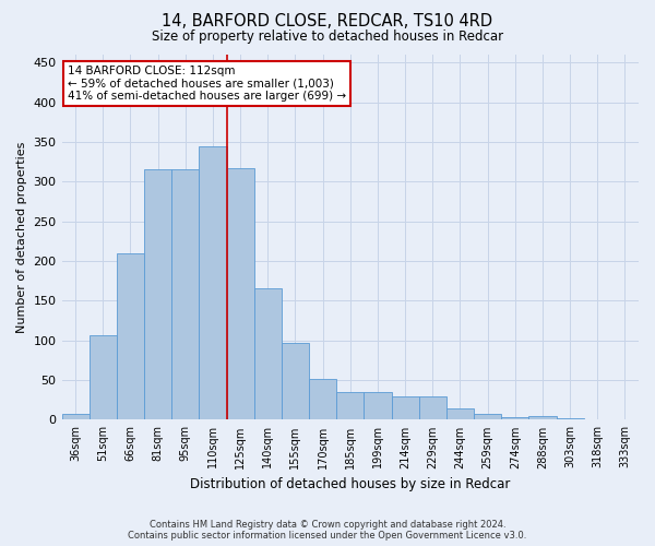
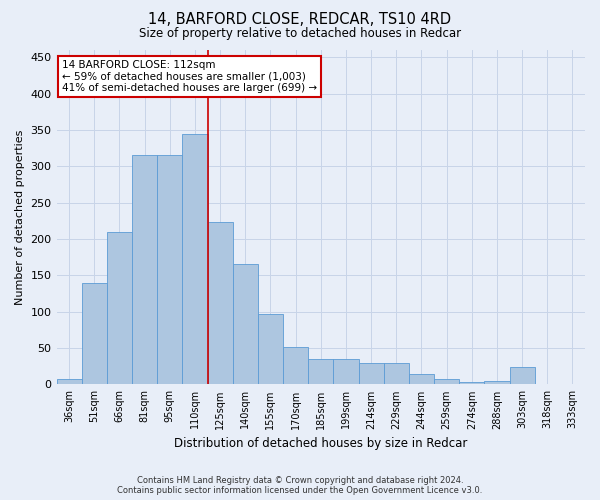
51sqm: 106 -> 140
125sqm: 317 -> 224
303sqm: 2 -> 24
